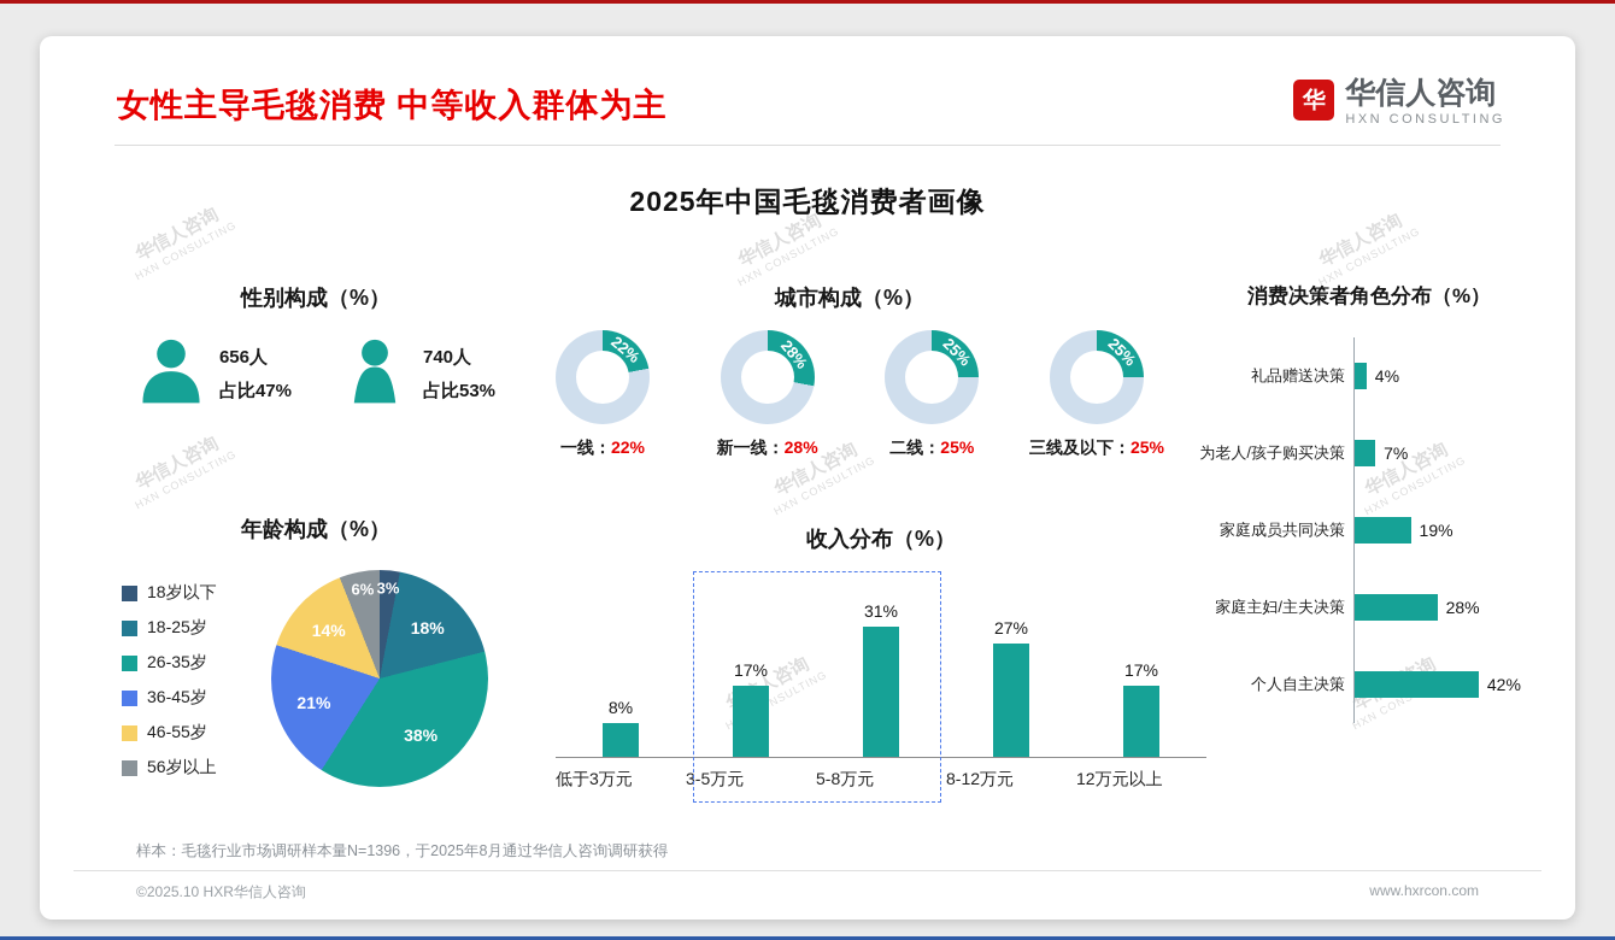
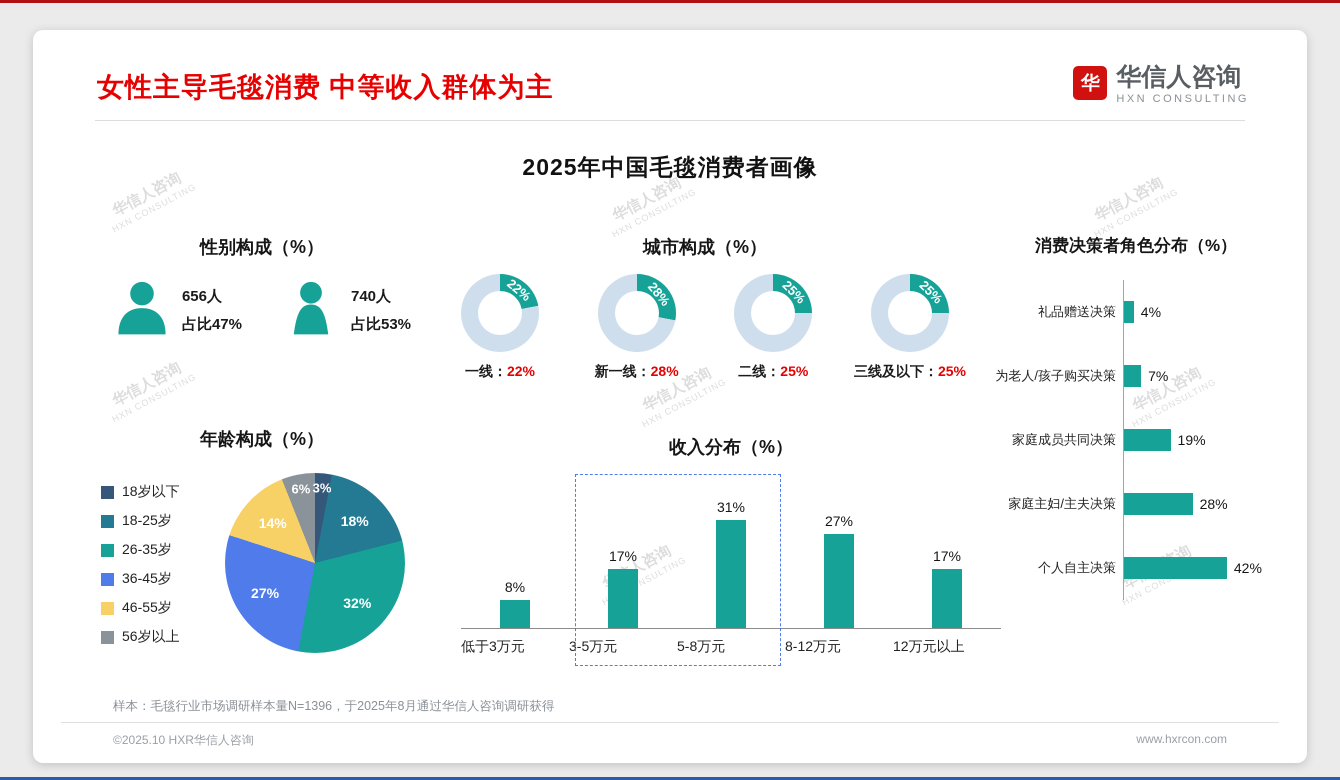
年龄构成（%）/26-35岁: 38% -> 32%
年龄构成（%）/36-45岁: 21% -> 27%
